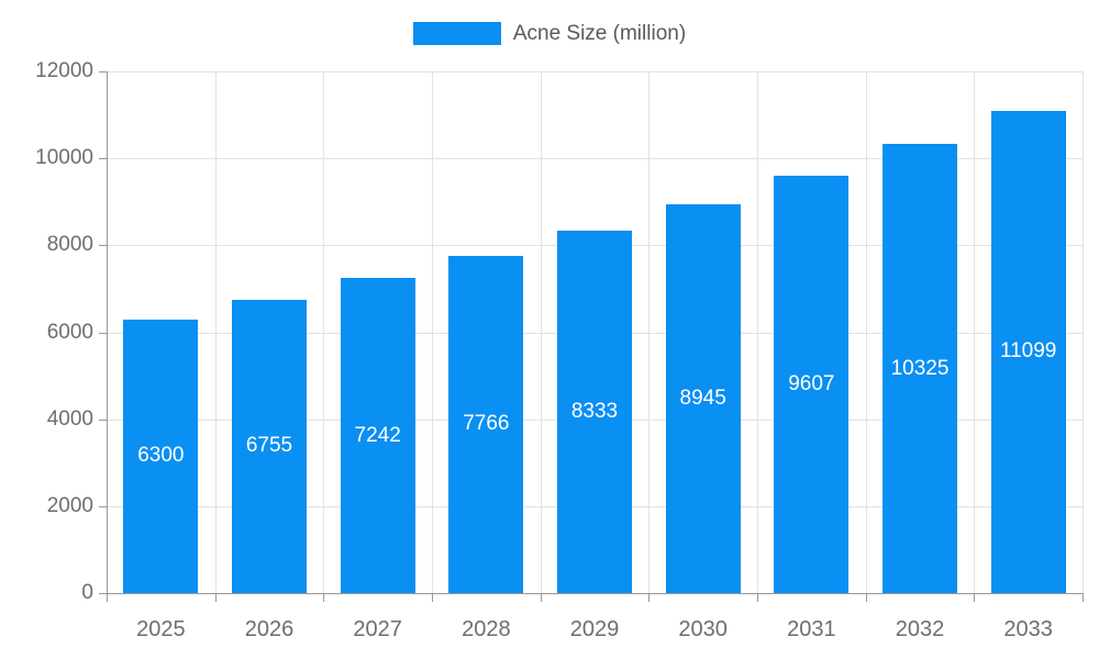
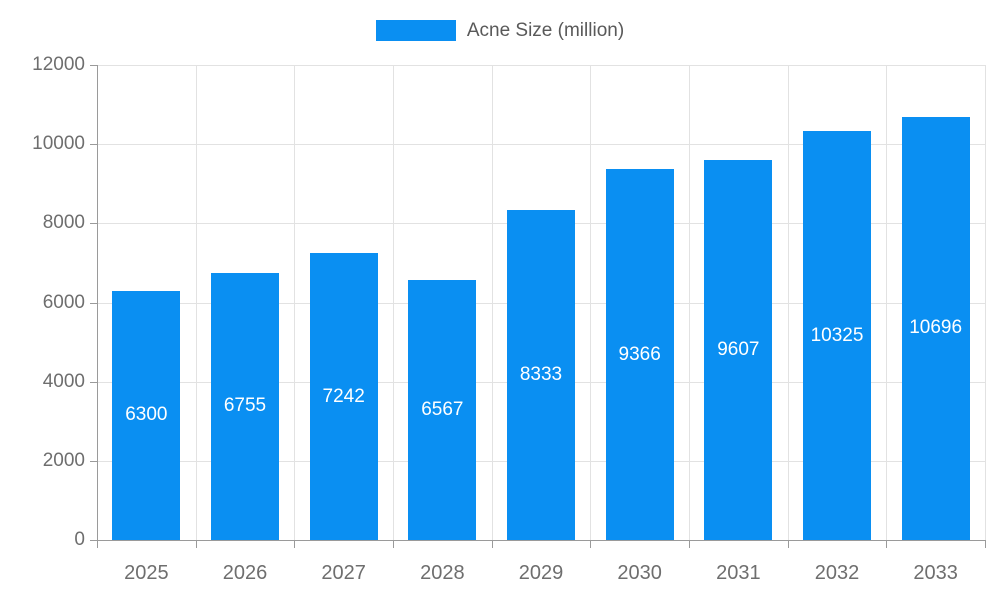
2028: 7766 -> 6567
2030: 8945 -> 9366
2033: 11099 -> 10696
